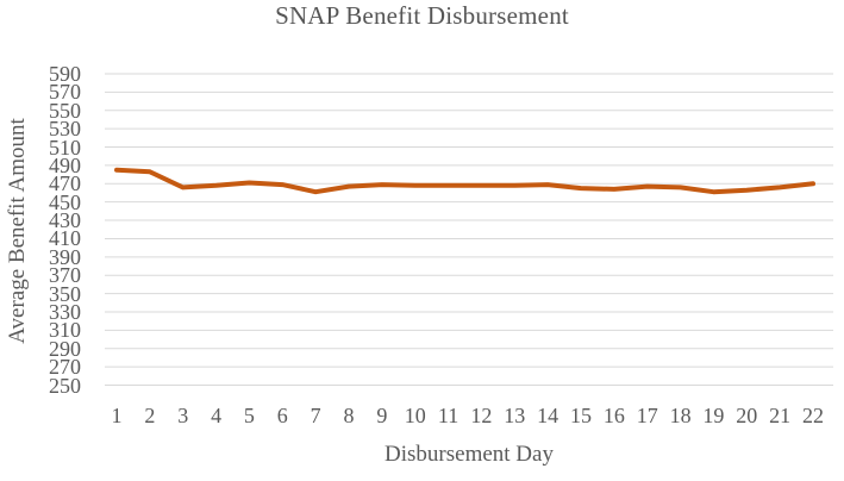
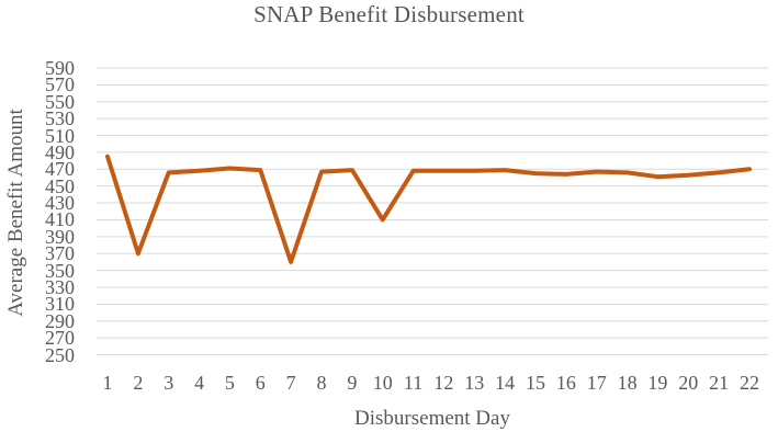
2: 480 -> 370
7: 460 -> 360
10: 470 -> 410
